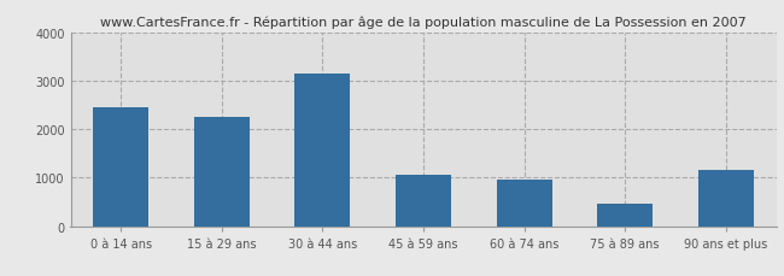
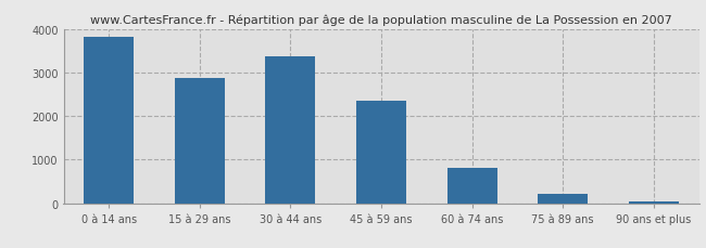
0 à 14 ans: 2450 -> 3820
15 à 29 ans: 2250 -> 2860
30 à 44 ans: 3150 -> 3360
45 à 59 ans: 1050 -> 2350
60 à 74 ans: 950 -> 820
75 à 89 ans: 450 -> 200
90 ans et plus: 1150 -> 40
